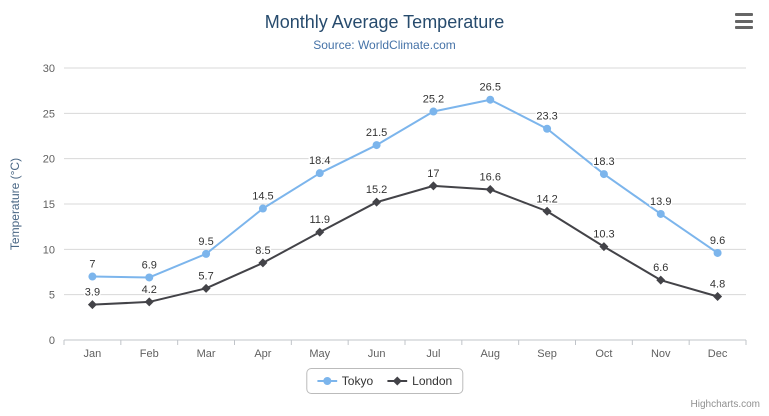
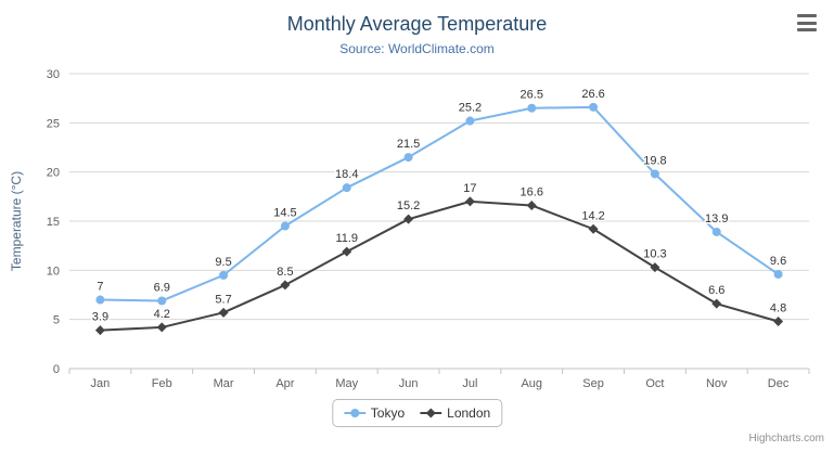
Tokyo/Sep: 23.3 -> 26.6
Tokyo/Oct: 18.3 -> 19.8
